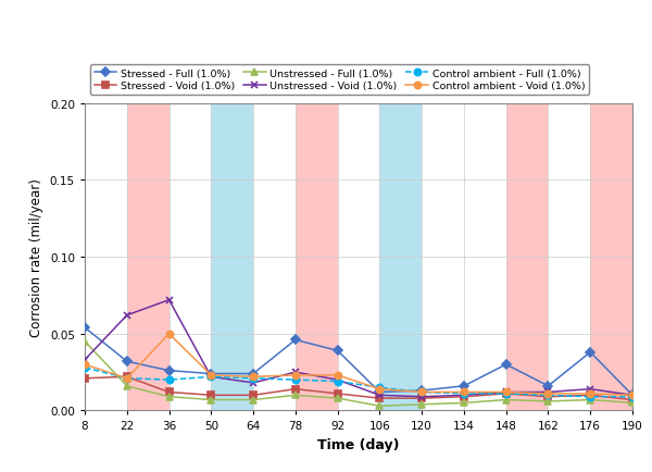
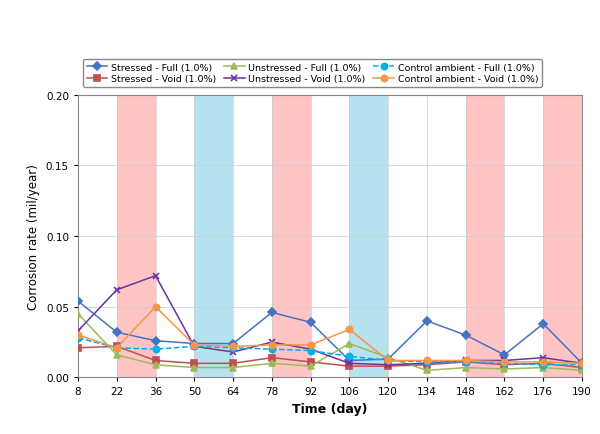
Unstressed - Full (1.0%)/106: 0.003 -> 0.024
Control ambient - Void (1.0%)/106: 0.014 -> 0.034
Unstressed - Full (1.0%)/120: 0.004 -> 0.014
Stressed - Full (1.0%)/134: 0.016 -> 0.040
